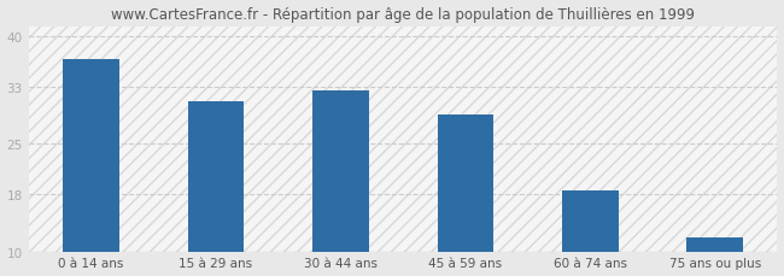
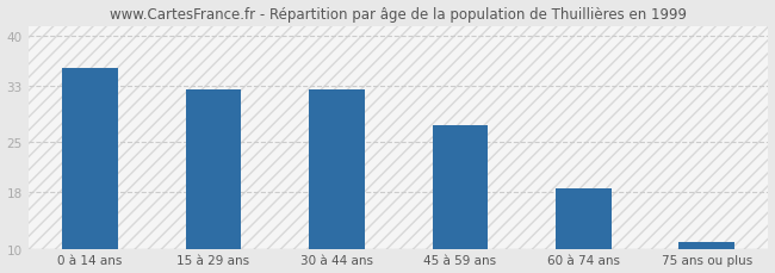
0 à 14 ans: 36.8 -> 35.5
15 à 29 ans: 31.0 -> 32.5
45 à 59 ans: 29.2 -> 27.5
75 ans ou plus: 12.0 -> 11.0
